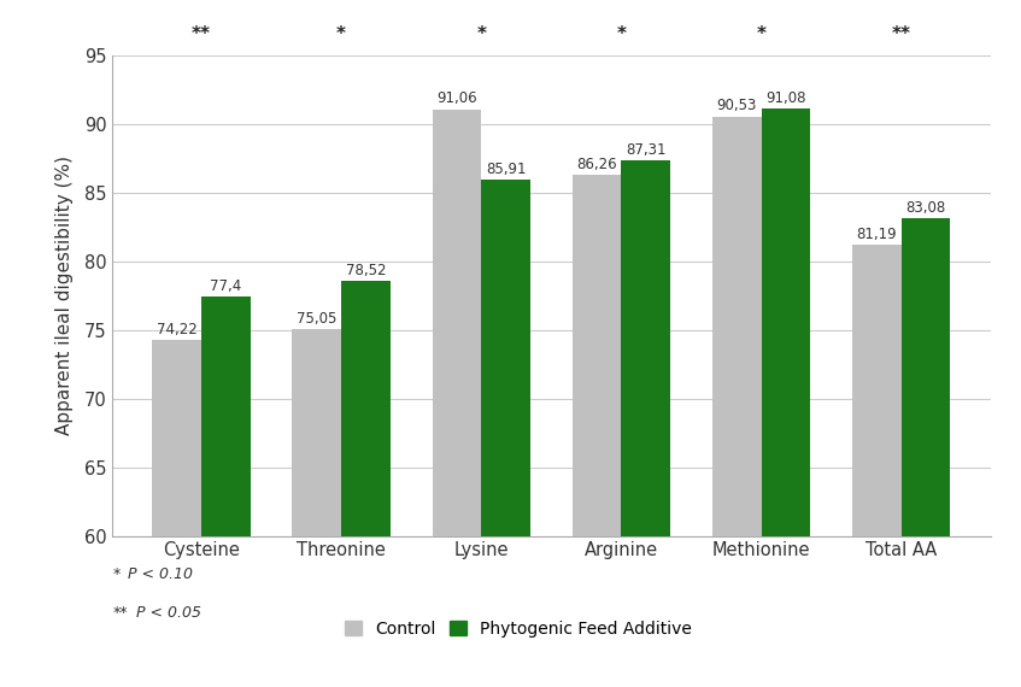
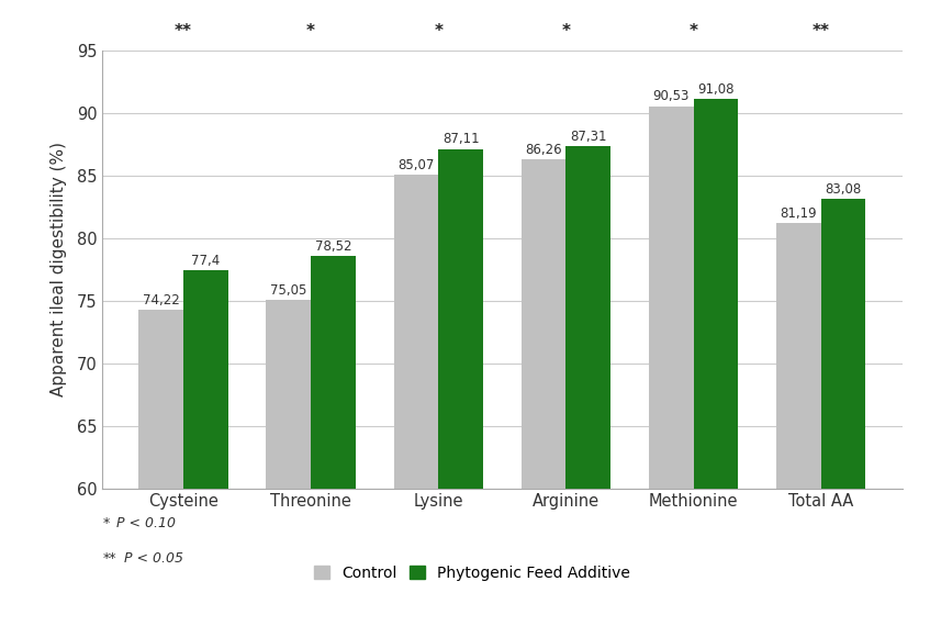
Control/Lysine: 91,06 -> 85,07
Phytogenic Feed Additive/Lysine: 85,91 -> 87,11
